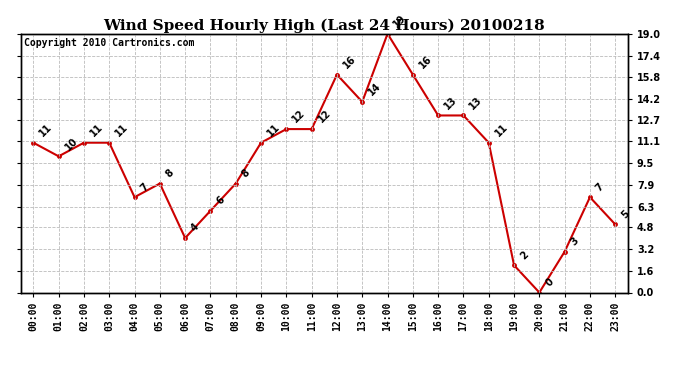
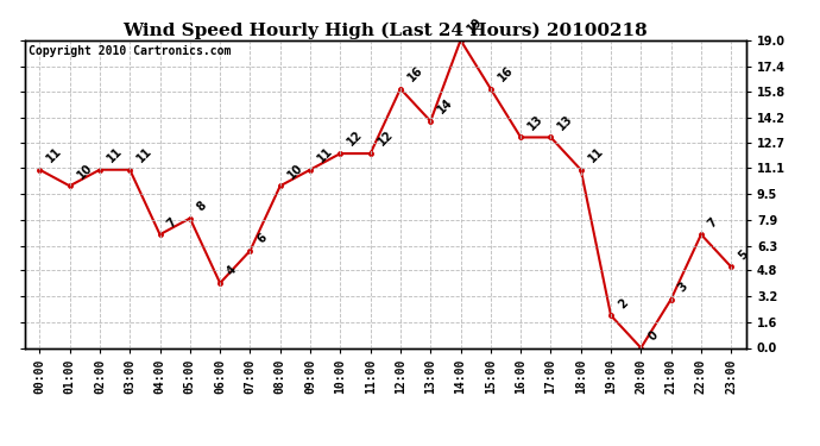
08:00: 8 -> 10
